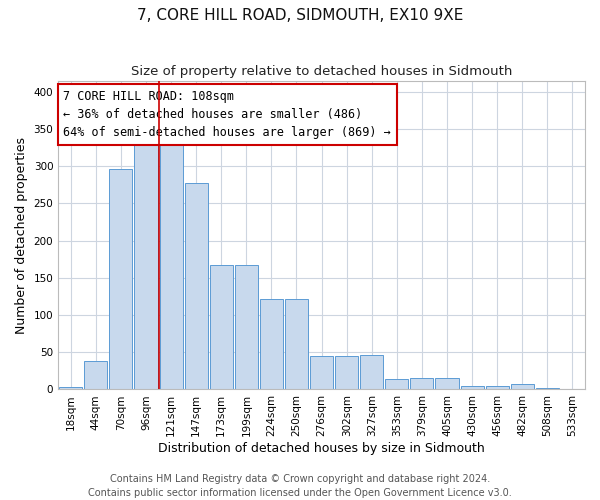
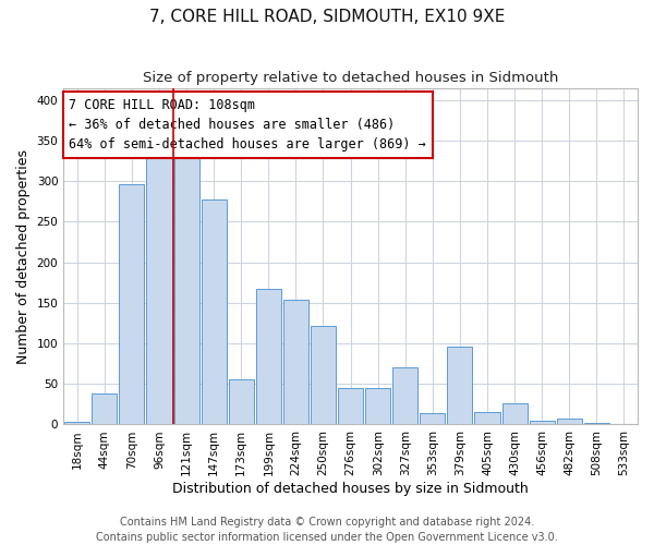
173sqm: 167 -> 56
224sqm: 121 -> 154
327sqm: 46 -> 70
379sqm: 16 -> 96
430sqm: 5 -> 26
